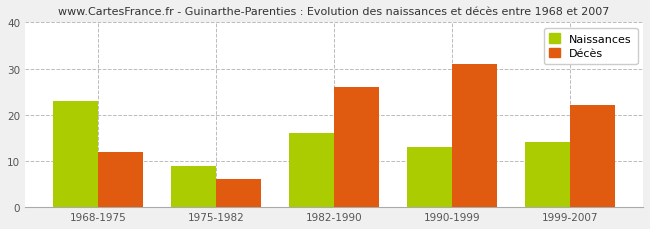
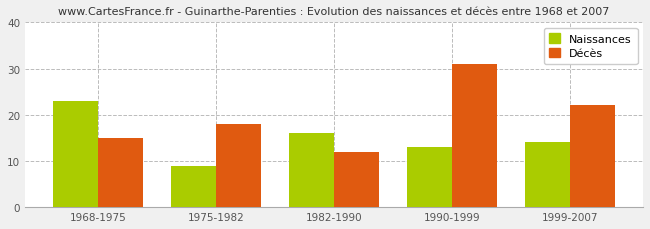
Décès/1968-1975: 12 -> 15
Décès/1975-1982: 6 -> 18
Décès/1982-1990: 26 -> 12
